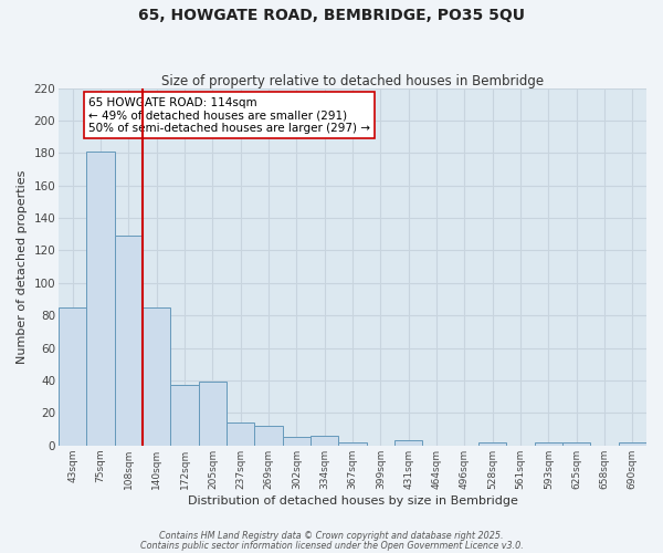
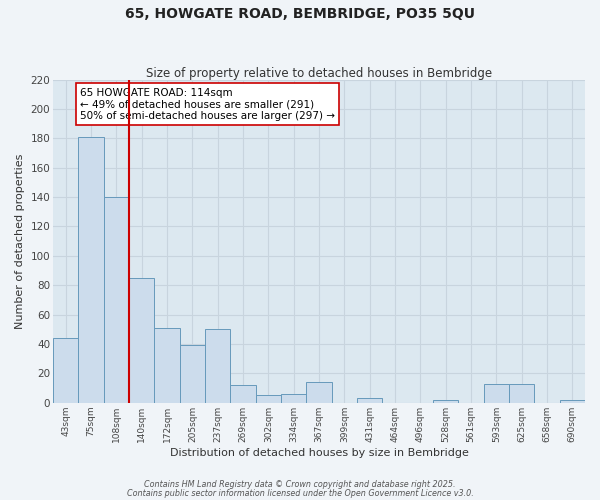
43sqm: 85 -> 44
108sqm: 129 -> 140
172sqm: 37 -> 51
237sqm: 14 -> 50
367sqm: 2 -> 14
593sqm: 2 -> 13
625sqm: 2 -> 13
